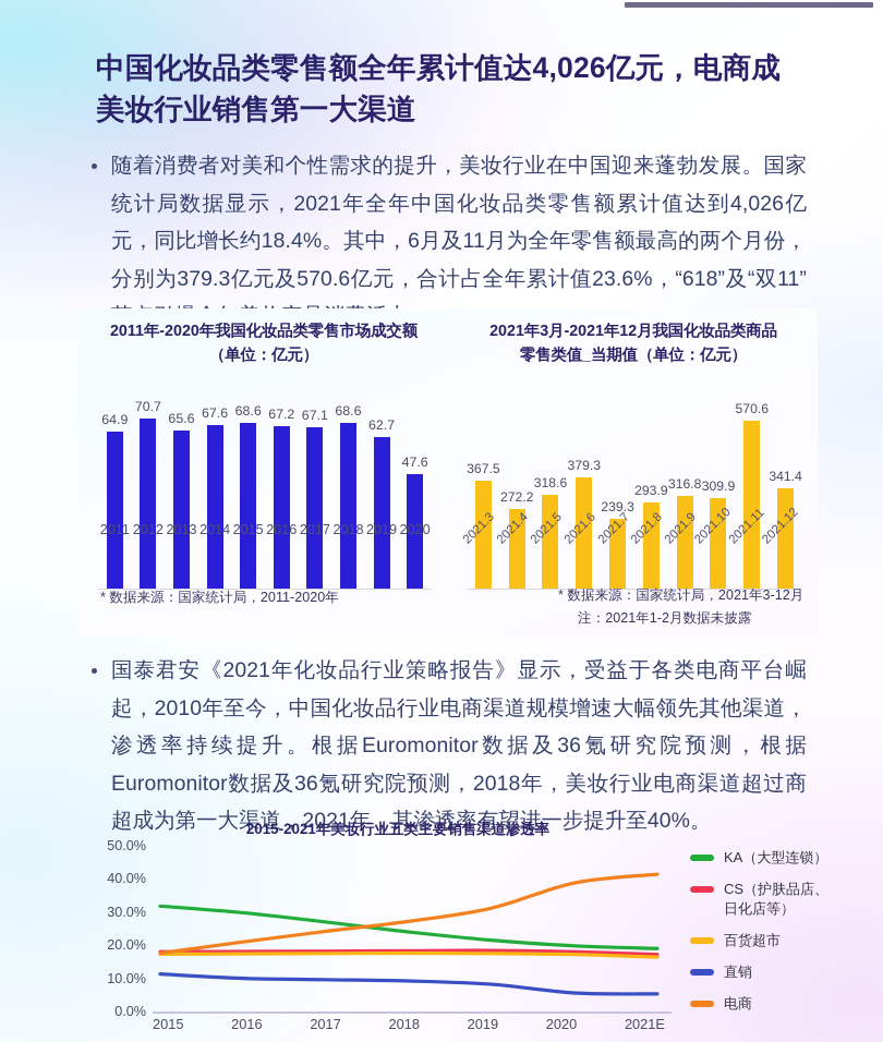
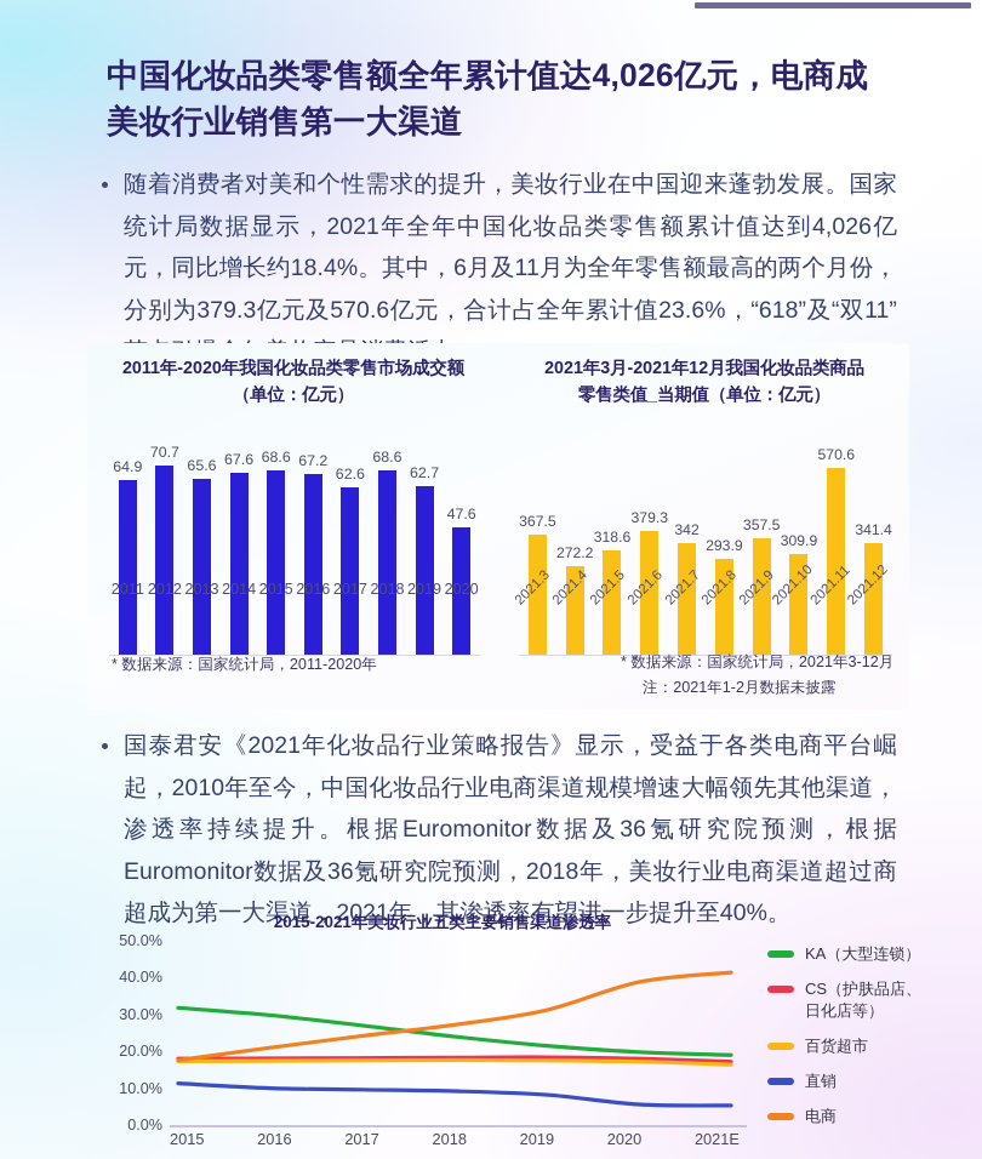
2011年-2020年我国化妆品类零售市场成交额 （单位：亿元）/2017: 67.1 -> 62.6
2021年3月-2021年12月我国化妆品类商品零售类值_当期值（单位：亿元）/2021.7: 239.3 -> 342
2021年3月-2021年12月我国化妆品类商品零售类值_当期值（单位：亿元）/2021.9: 316.8 -> 357.5
